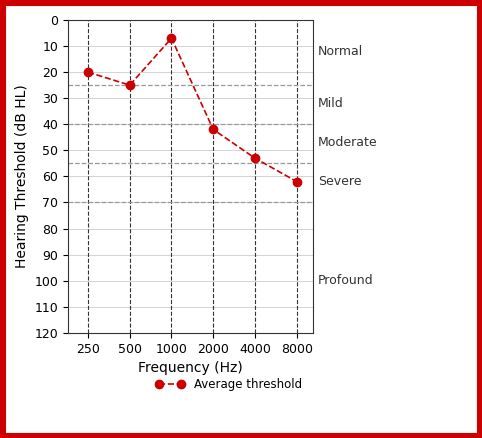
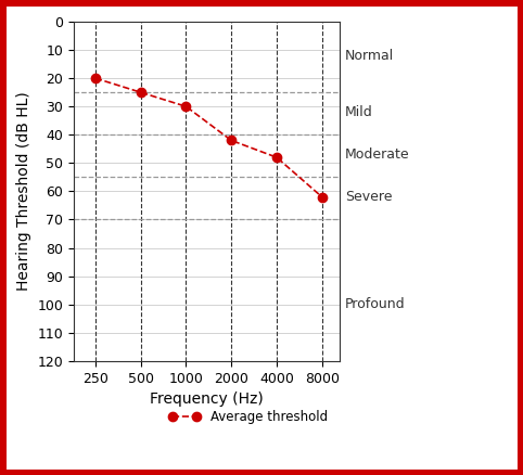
1000: 7 -> 30
4000: 53 -> 48
